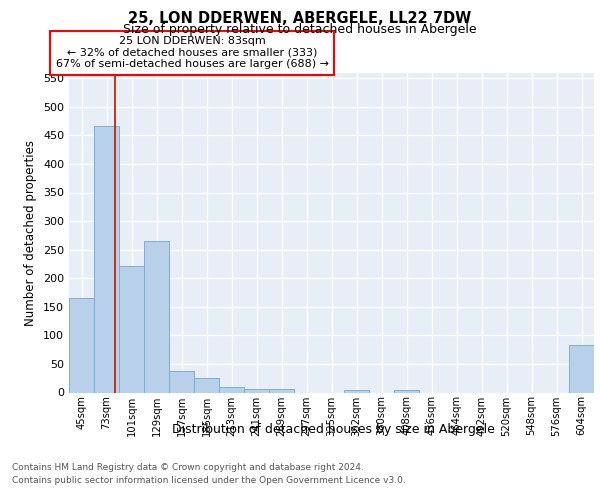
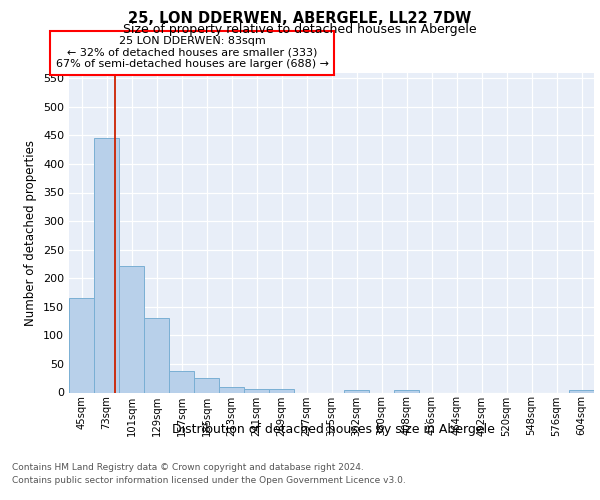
73sqm: 466 -> 445
129sqm: 266 -> 130
604sqm: 84 -> 5
